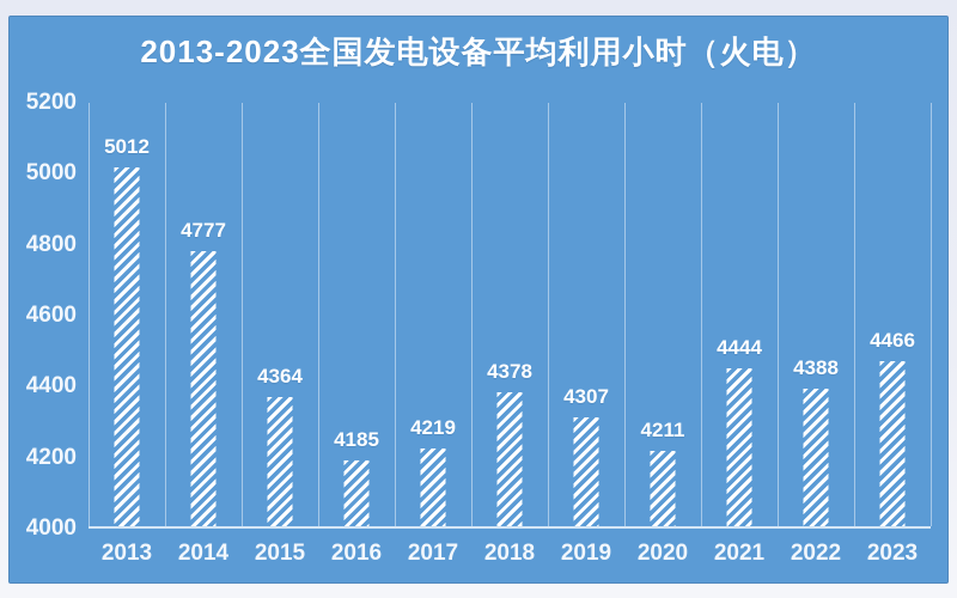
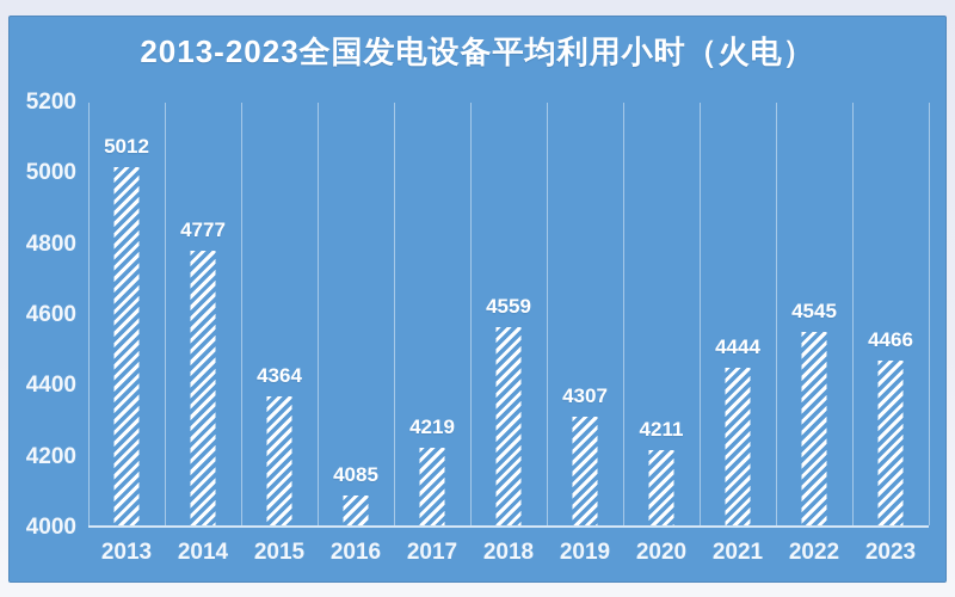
2016: 4185 -> 4085
2018: 4378 -> 4559
2022: 4388 -> 4545
